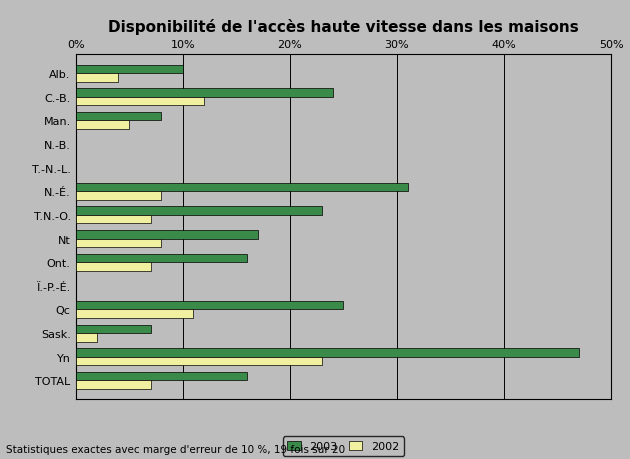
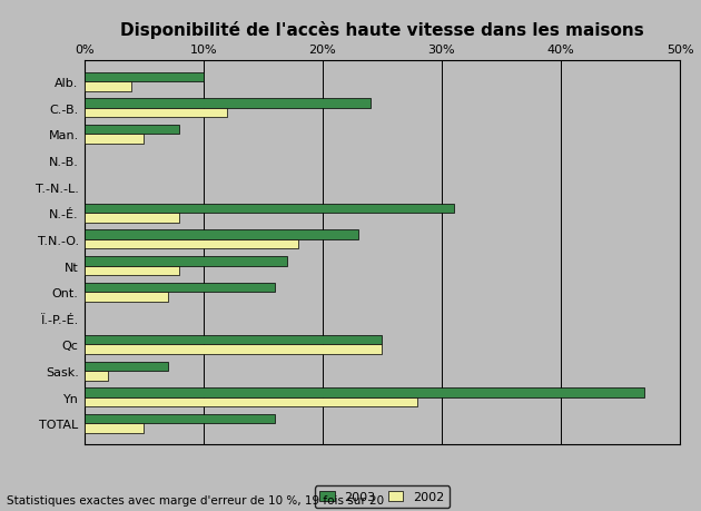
2002/T.N.-O.: 7% -> 18%
2002/Qc: 11% -> 25%
2002/Yn: 23% -> 28%
2002/TOTAL: 7% -> 5%
